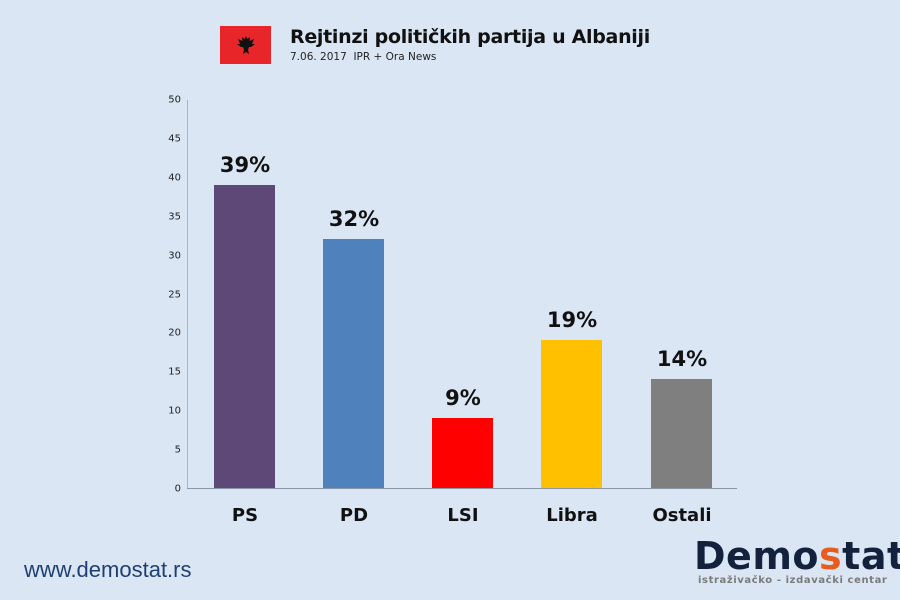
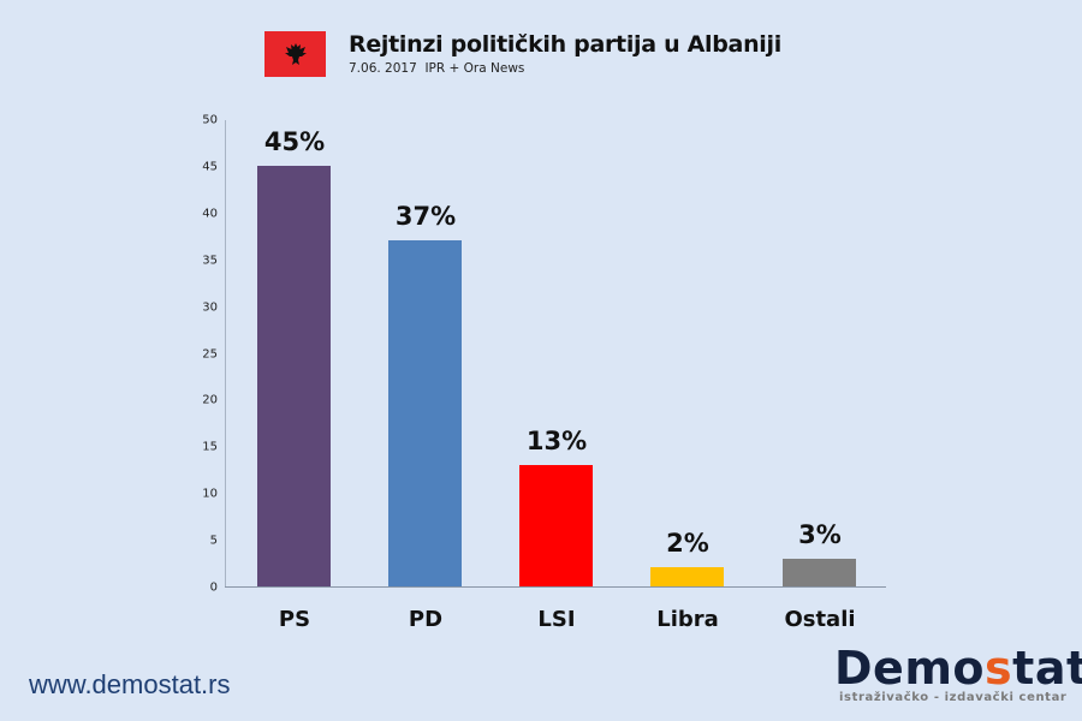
PS: 39% -> 45%
PD: 32% -> 37%
LSI: 9% -> 13%
Libra: 19% -> 2%
Ostali: 14% -> 3%
